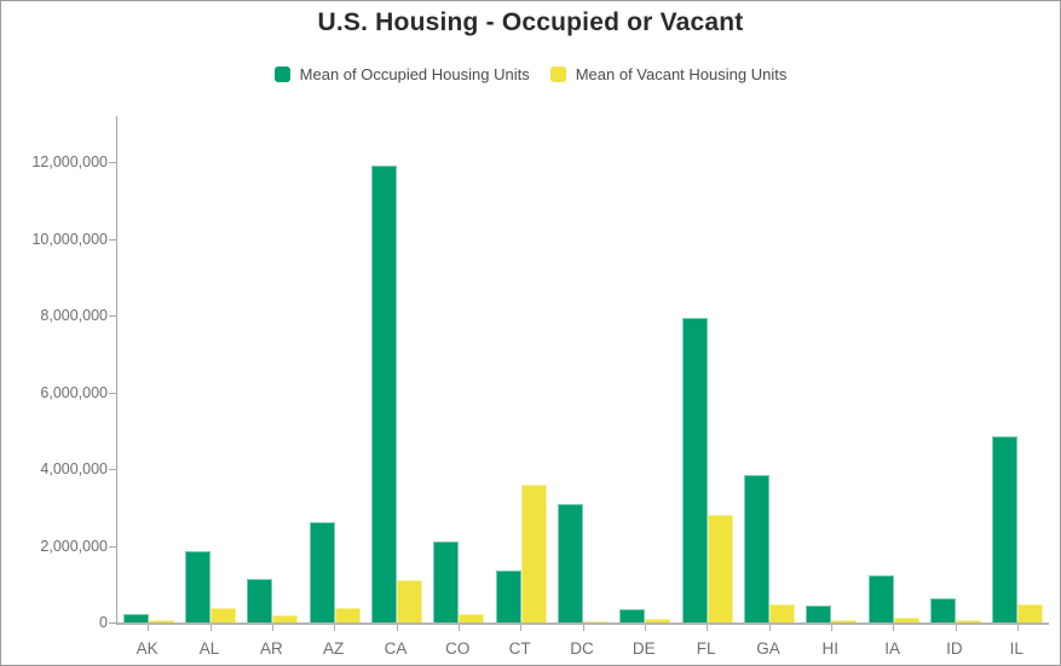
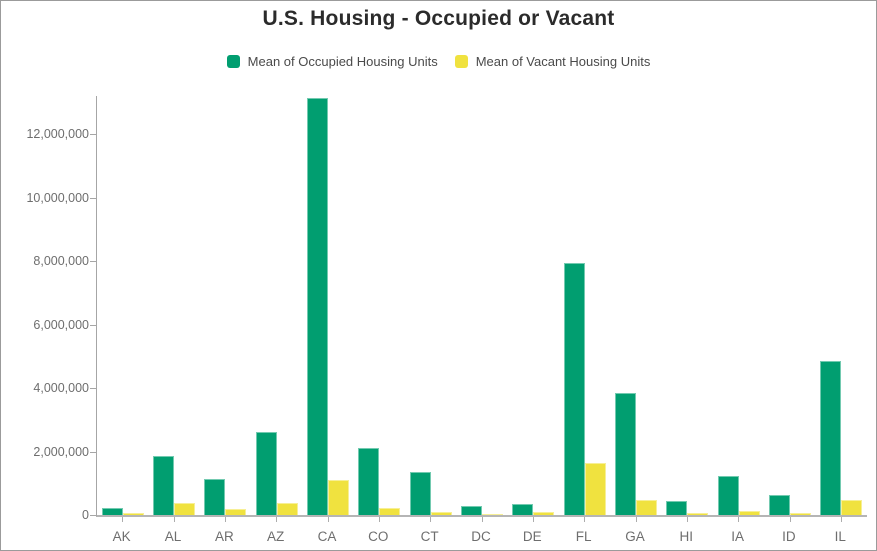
Mean of Occupied Housing Units/CA: 11900000 -> 13100000
Mean of Vacant Housing Units/CT: 3600000 -> 100000
Mean of Occupied Housing Units/DC: 3100000 -> 300000
Mean of Vacant Housing Units/FL: 2800000 -> 1600000
